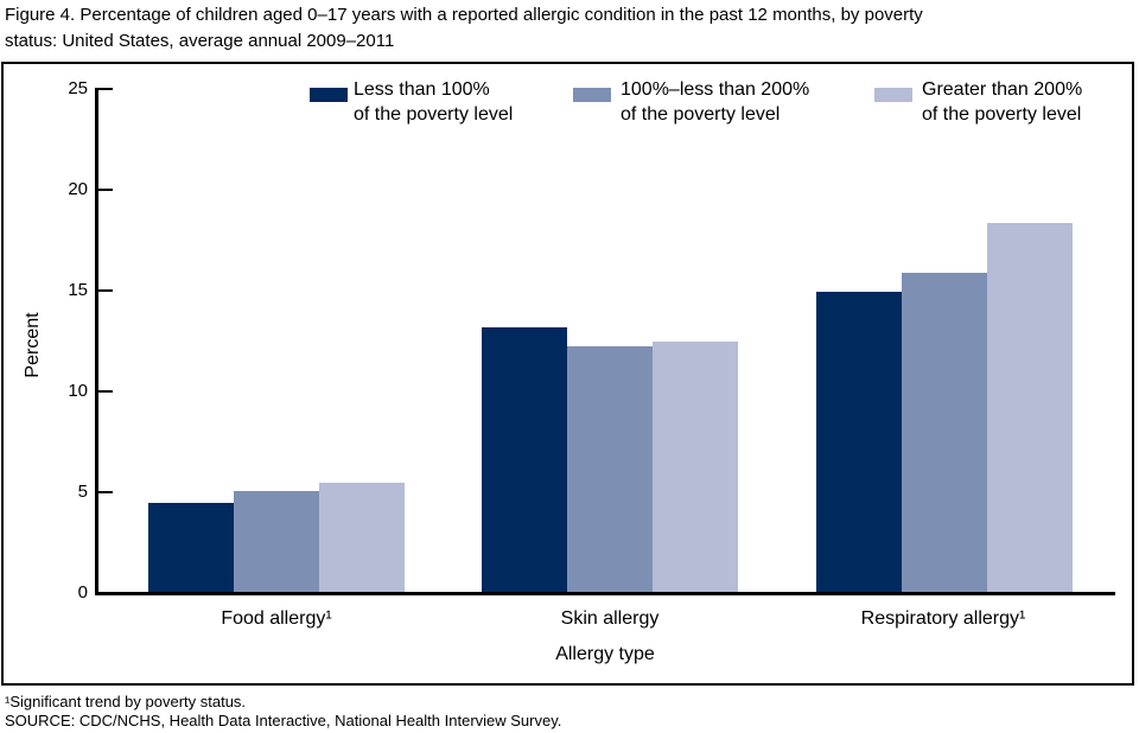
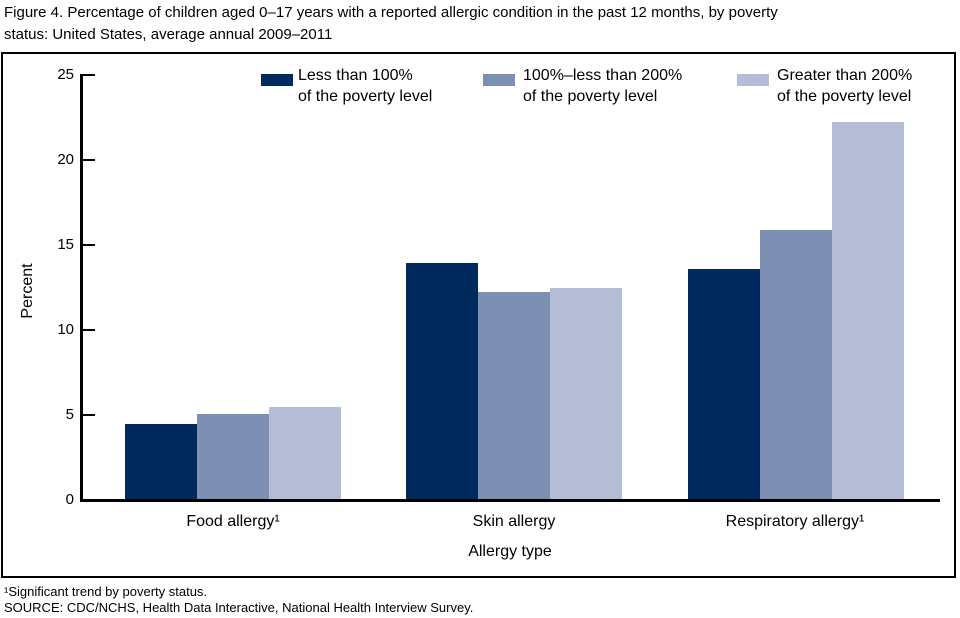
Less than 100% of the poverty level/Skin allergy: 13.1 -> 13.9
Less than 100% of the poverty level/Respiratory allergy¹: 14.9 -> 13.5
Greater than 200% of the poverty level/Respiratory allergy¹: 18.3 -> 22.2
